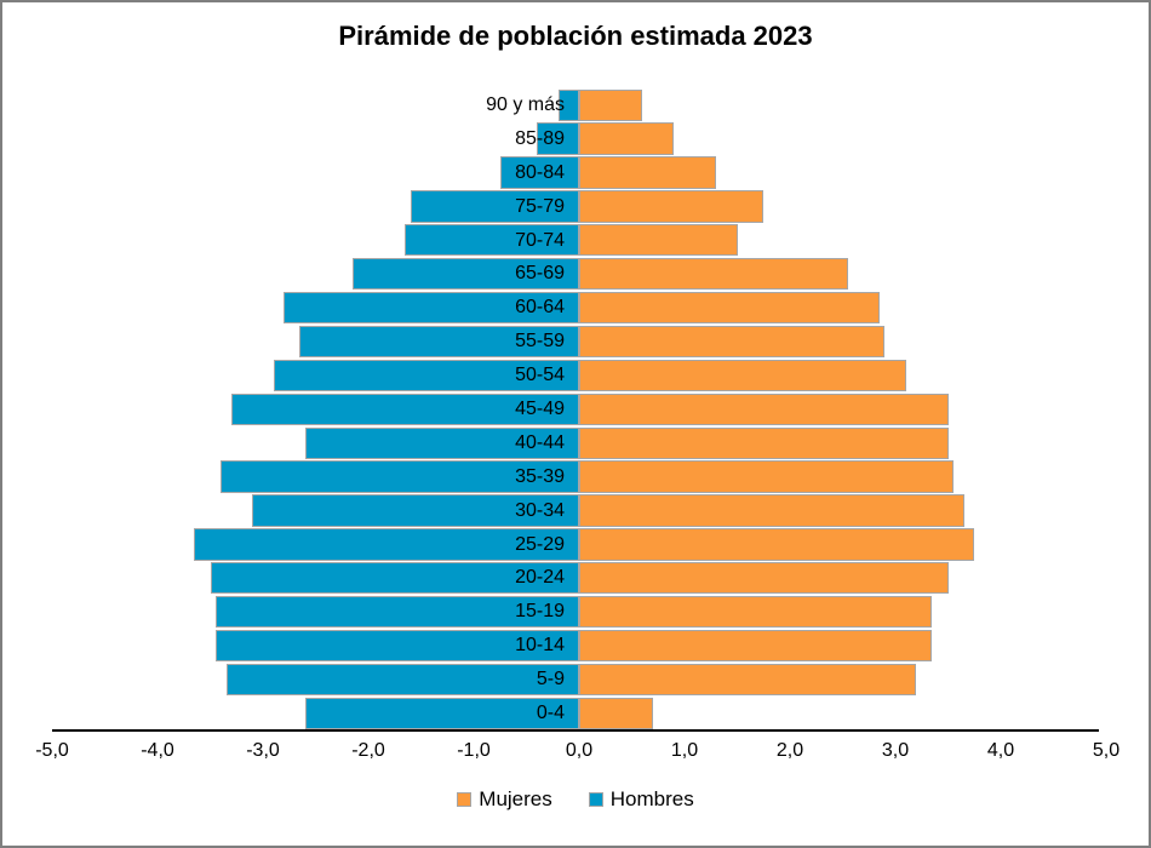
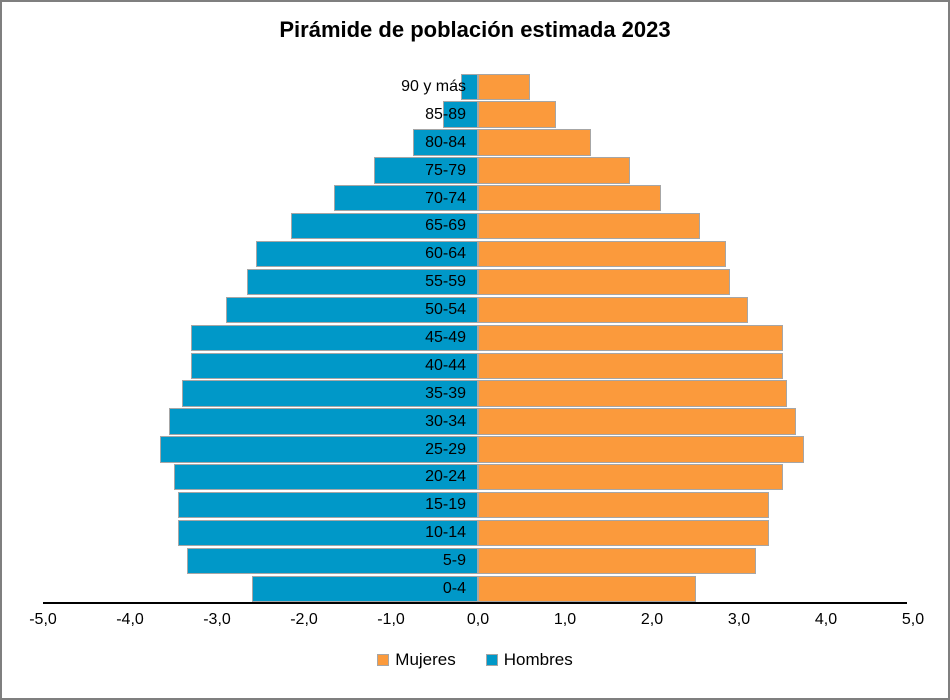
Hombres/75-79: -1,6 -> -1,2
Mujeres/70-74: 1,5 -> 2,1
Hombres/60-64: -2,8 -> -2,5
Hombres/40-44: -2,6 -> -3,3
Hombres/30-34: -3,1 -> -3,5
Mujeres/0-4: 0,7 -> 2,5
